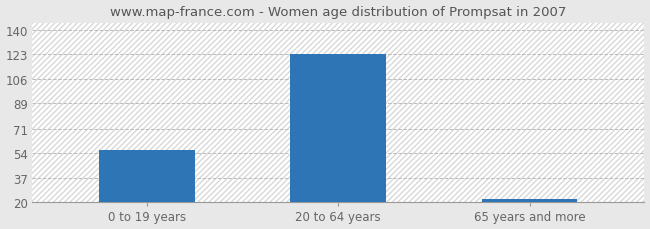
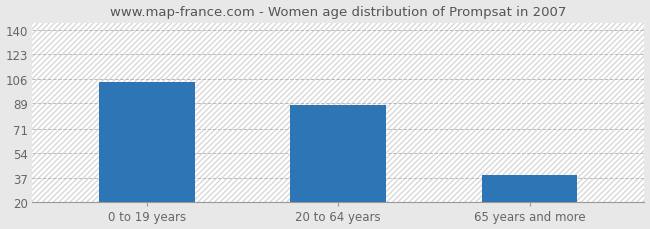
0 to 19 years: 56 -> 104
20 to 64 years: 123 -> 88
65 years and more: 22 -> 39
